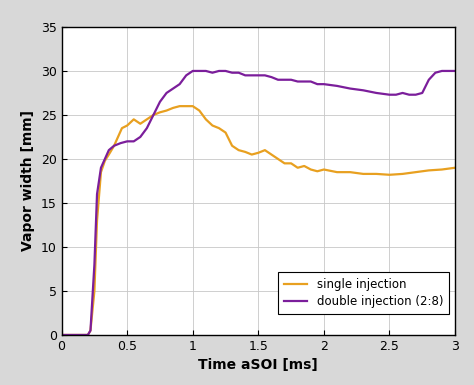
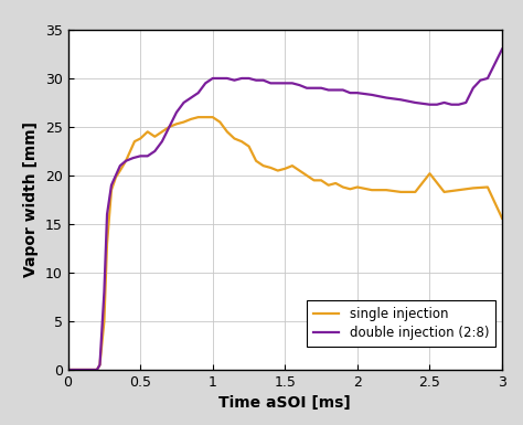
single injection/2.5: 18.2 -> 20.2
single injection/3: 19.0 -> 15.6
double injection (2:8)/3: 30.0 -> 33.0
